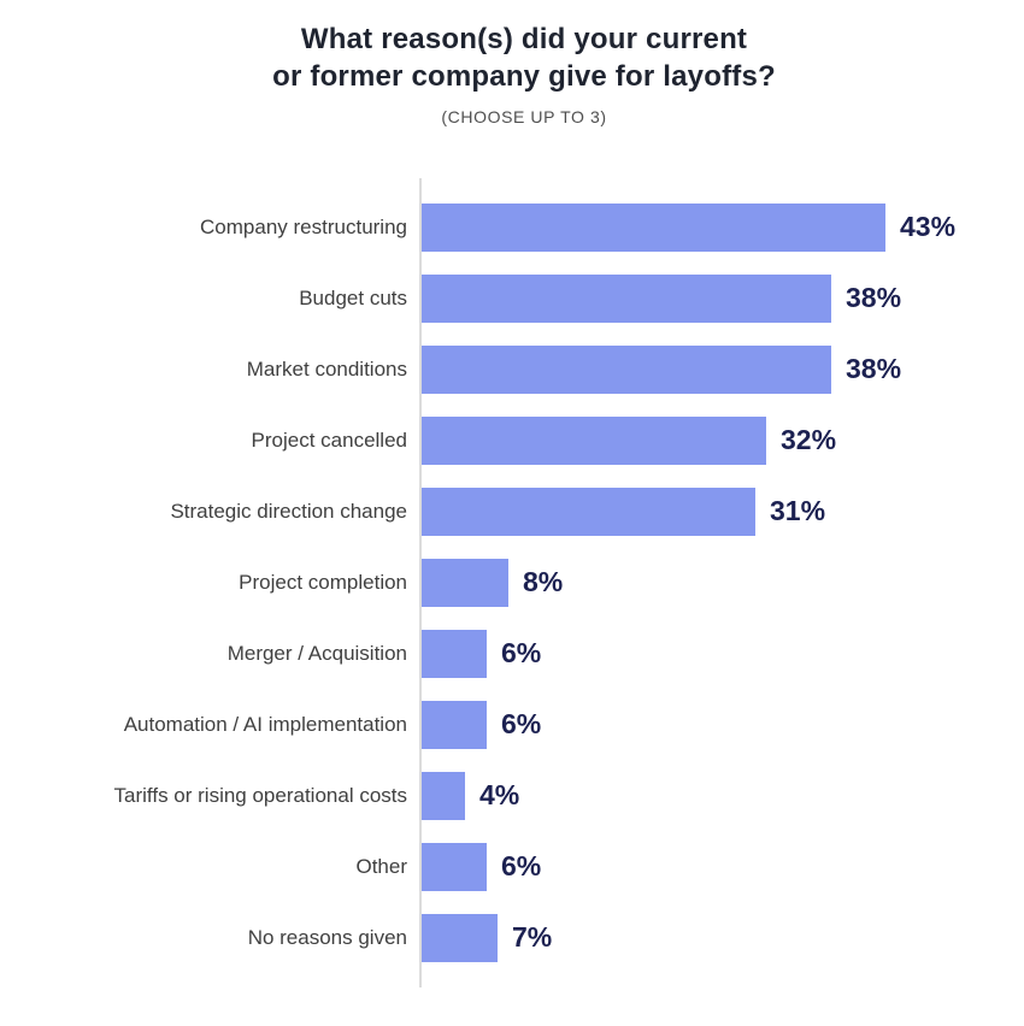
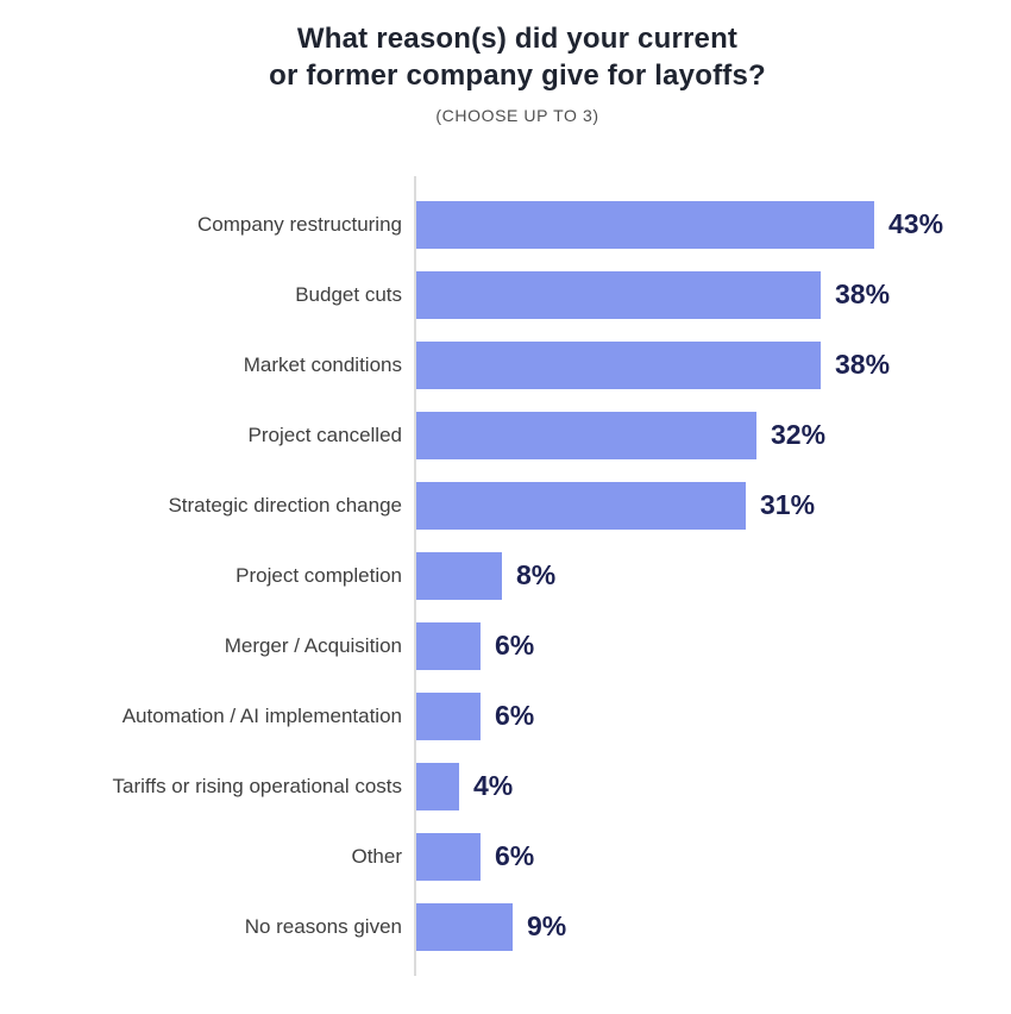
No reasons given: 7% -> 9%
